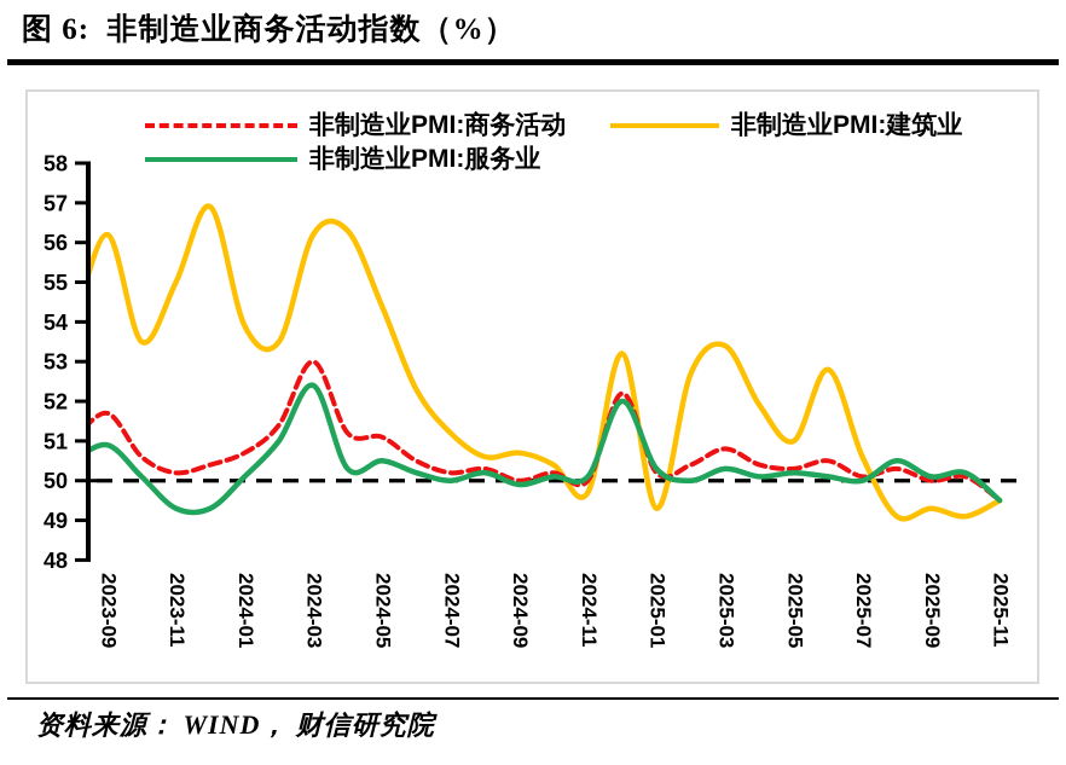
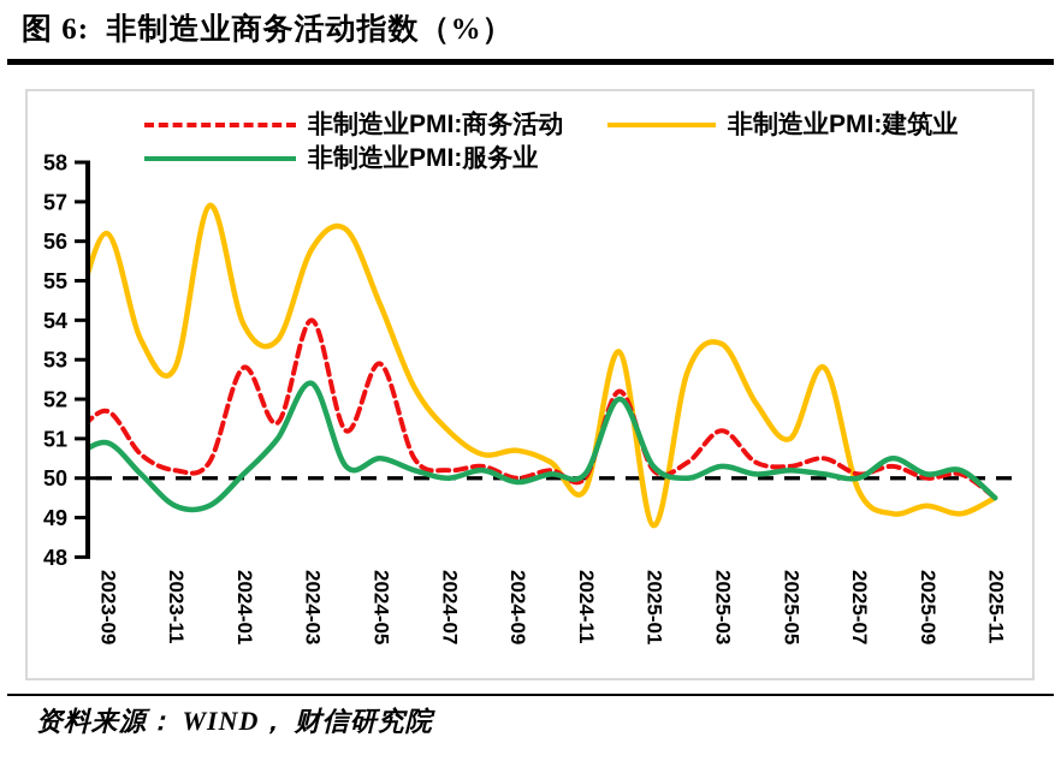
非制造业PMI:建筑业/2023-11: 55.0 -> 52.8
非制造业PMI:商务活动/2024-01: 50.7 -> 52.8
非制造业PMI:商务活动/2024-03: 53.0 -> 54.0
非制造业PMI:建筑业/2024-03: 56.2 -> 55.8
非制造业PMI:商务活动/2024-05: 51.1 -> 52.9
非制造业PMI:建筑业/2025-01: 49.3 -> 48.8
非制造业PMI:商务活动/2025-03: 50.8 -> 51.2
非制造业PMI:建筑业/2025-07: 50.6 -> 49.7
